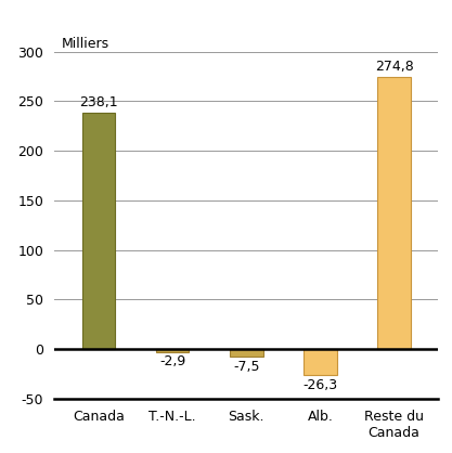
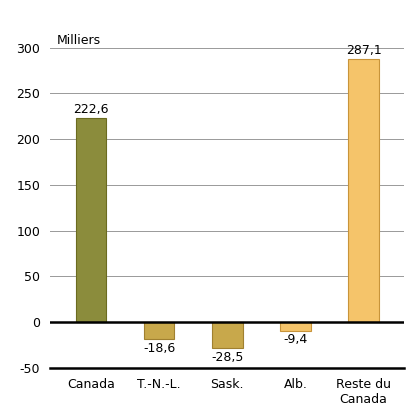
Canada: 238,1 -> 222,6
T.-N.-L.: -2,9 -> -18,6
Sask.: -7,5 -> -28,5
Alb.: -26,3 -> -9,4
Reste du Canada: 274,8 -> 287,1
